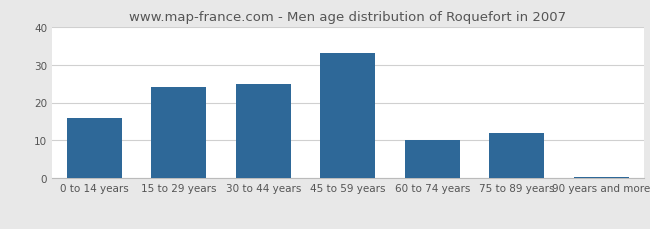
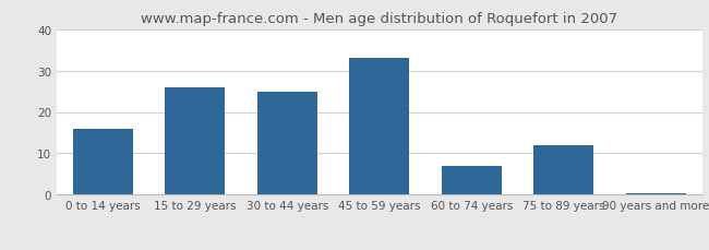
15 to 29 years: 24.0 -> 26.0
60 to 74 years: 10.0 -> 7.0
